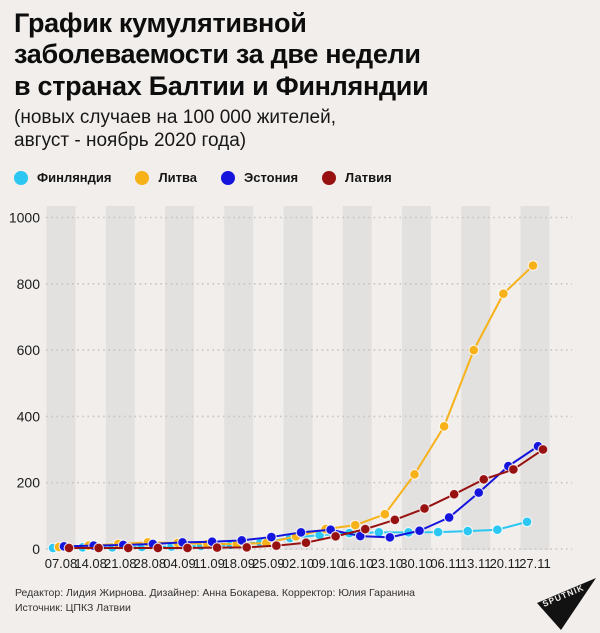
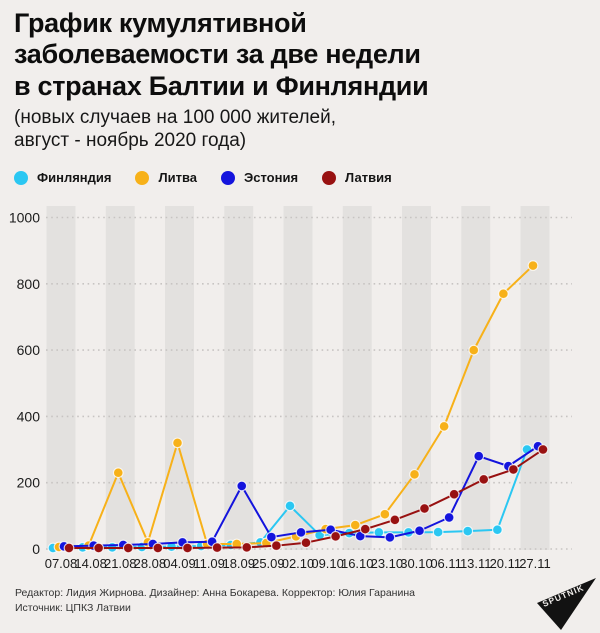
Литва/21.08: 20 -> 230
Литва/04.09: 20 -> 320
Эстония/18.09: 30 -> 190
Финляндия/02.10: 30 -> 130
Эстония/13.11: 170 -> 280
Финляндия/27.11: 80 -> 300
